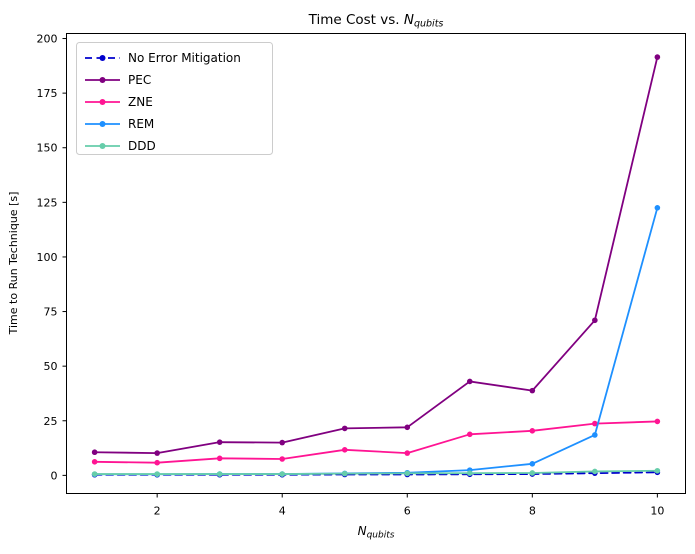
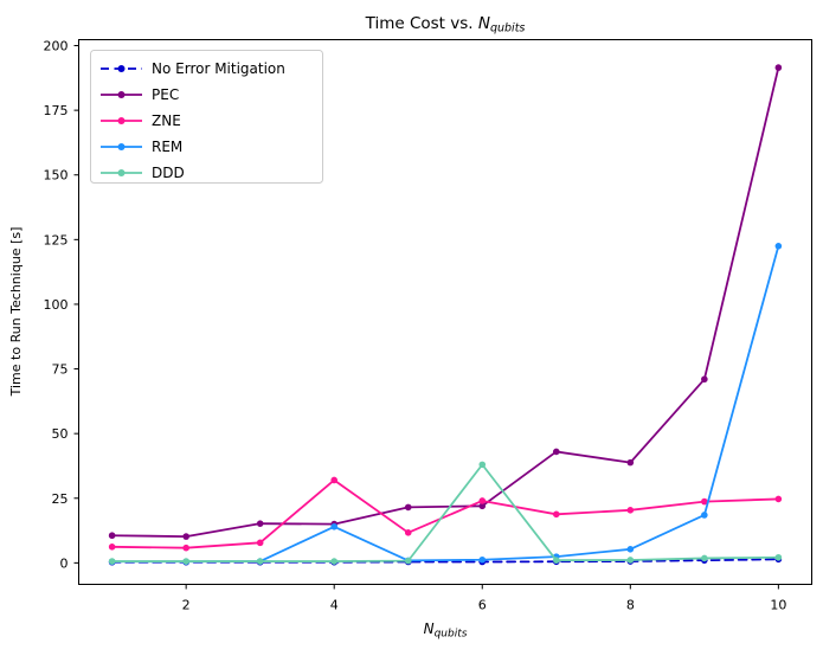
ZNE/4: 8 -> 32
REM/4: 1 -> 14
ZNE/6: 10 -> 24
DDD/6: 1 -> 38
